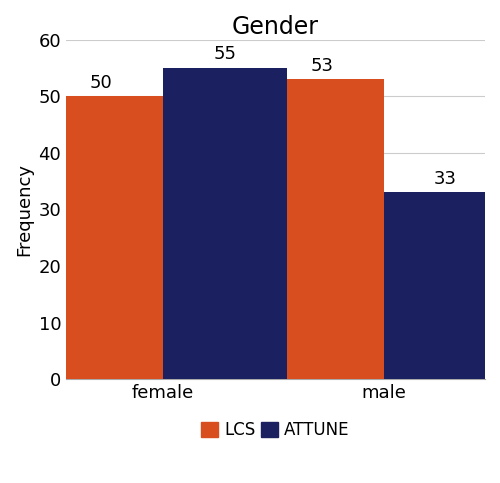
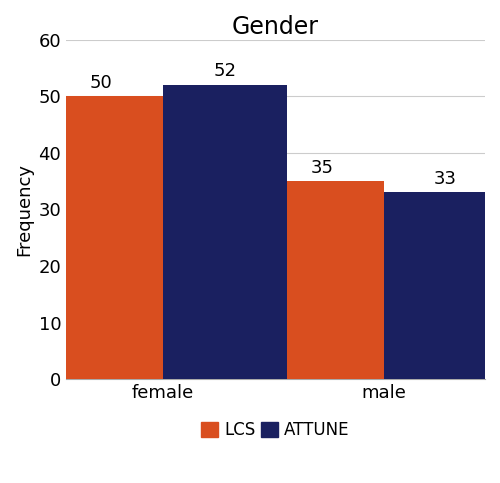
ATTUNE/female: 55 -> 52
LCS/male: 53 -> 35
